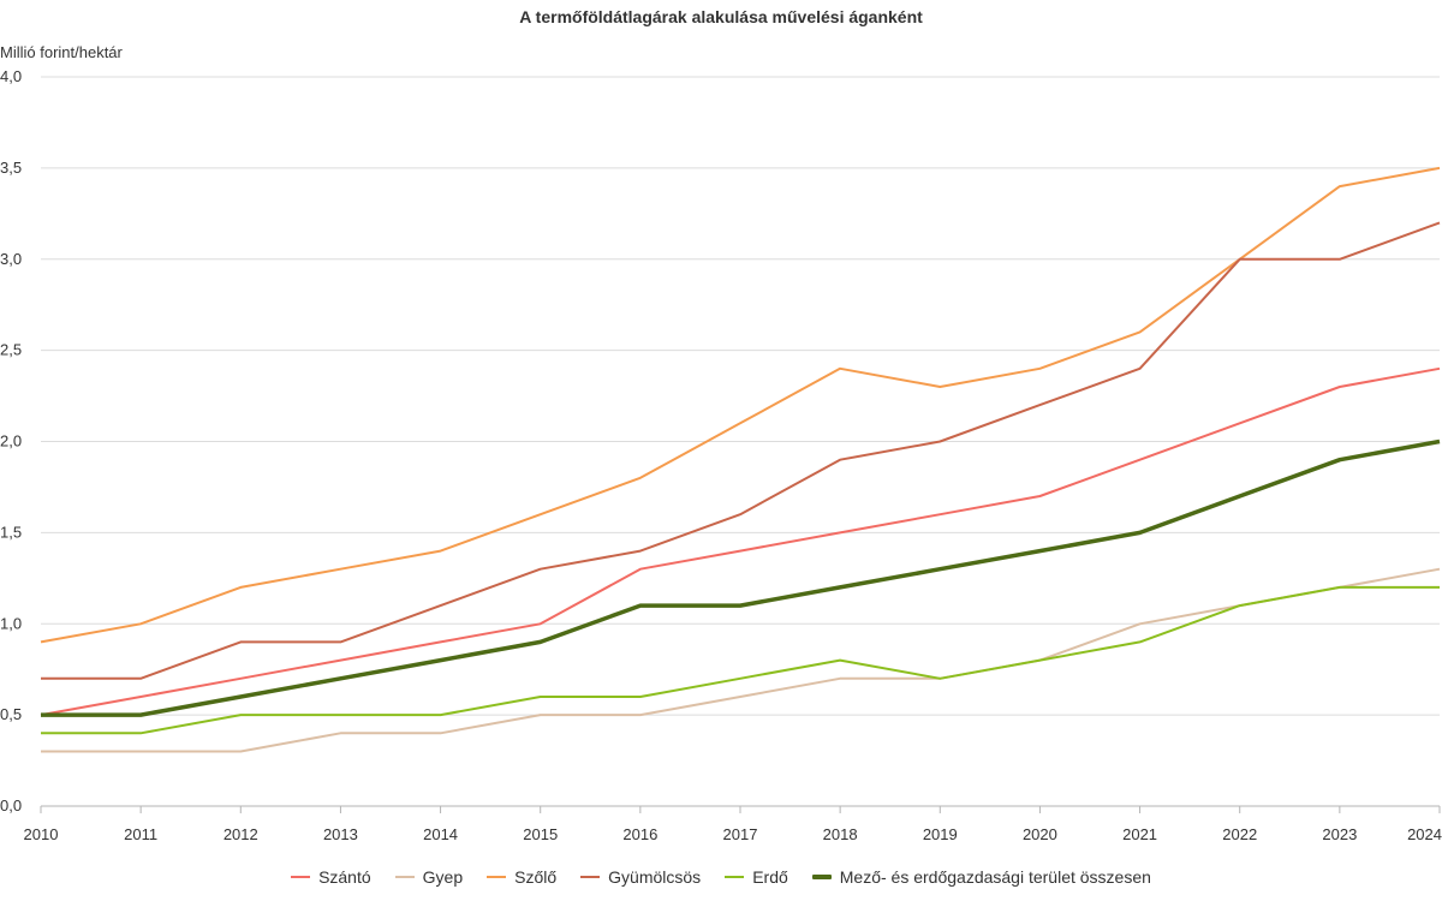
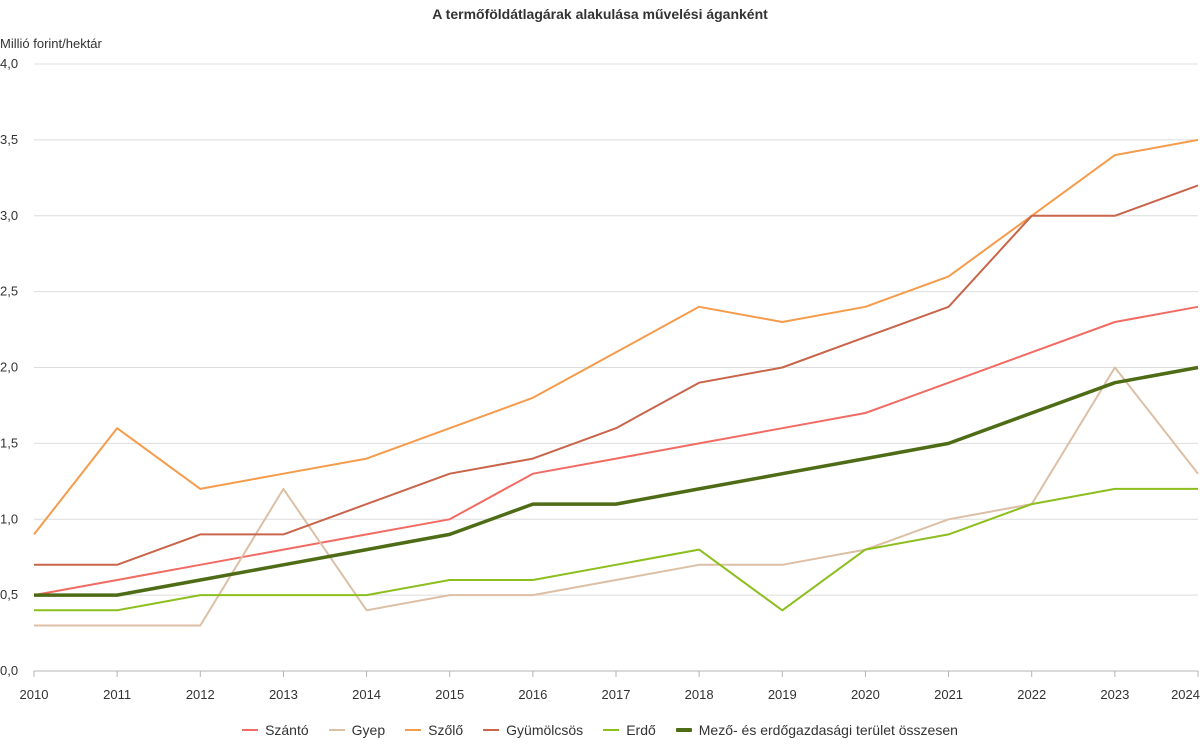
Szőlő/2011: 1,0 -> 1,6
Gyep/2013: 0,4 -> 1,2
Erdő/2019: 0,7 -> 0,4
Gyep/2023: 1,2 -> 2,0
